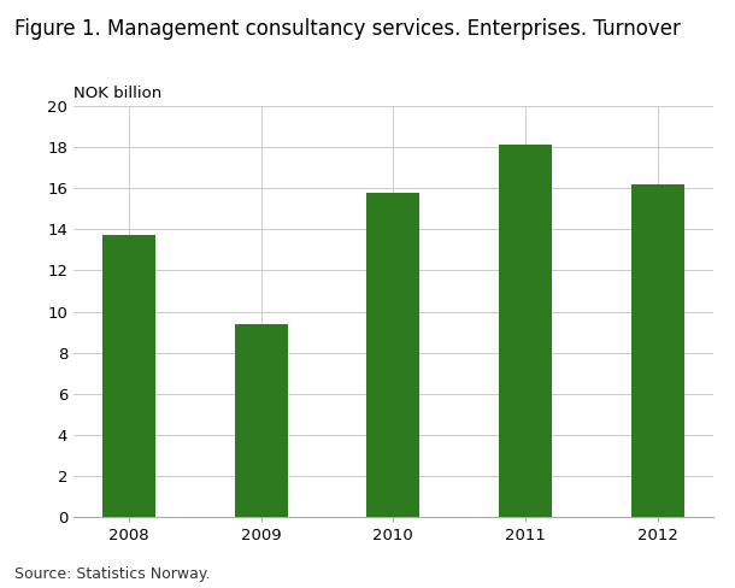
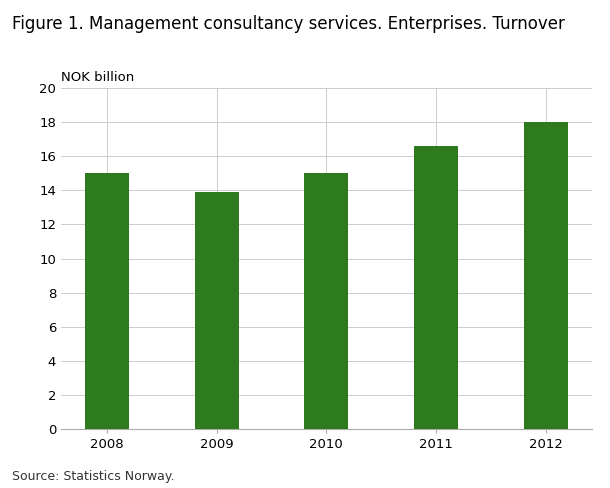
2008: 13.7 -> 15.0
2009: 9.4 -> 13.9
2010: 15.8 -> 15.0
2011: 18.1 -> 16.6
2012: 16.2 -> 18.0
